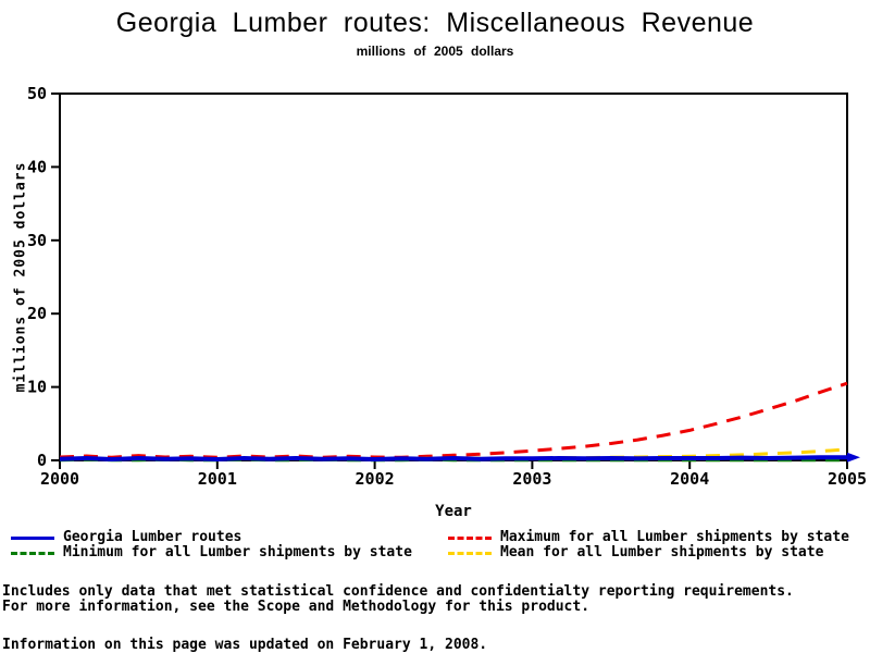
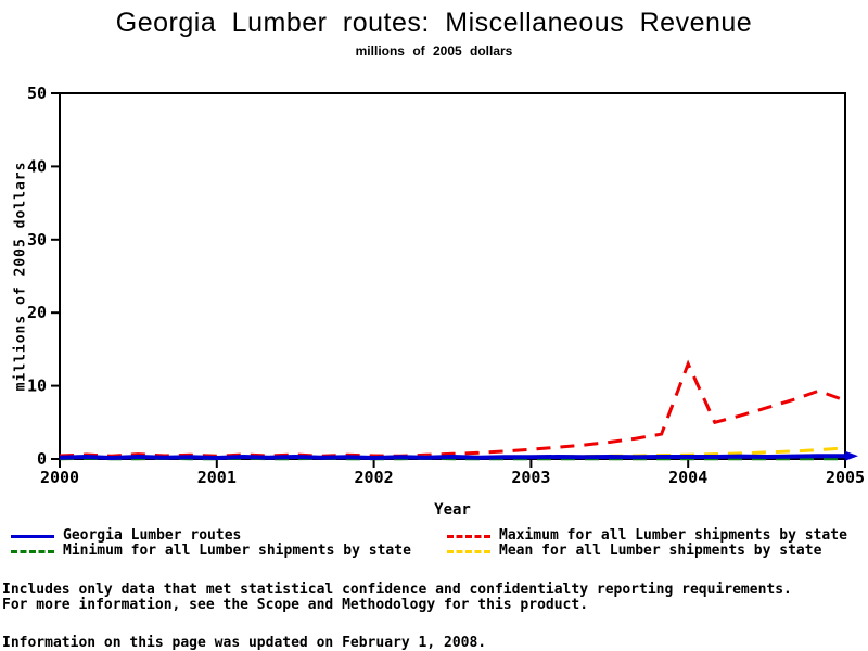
Maximum for all Lumber shipments by state/2004: 4 -> 13
Maximum for all Lumber shipments by state/2005: 10 -> 8
